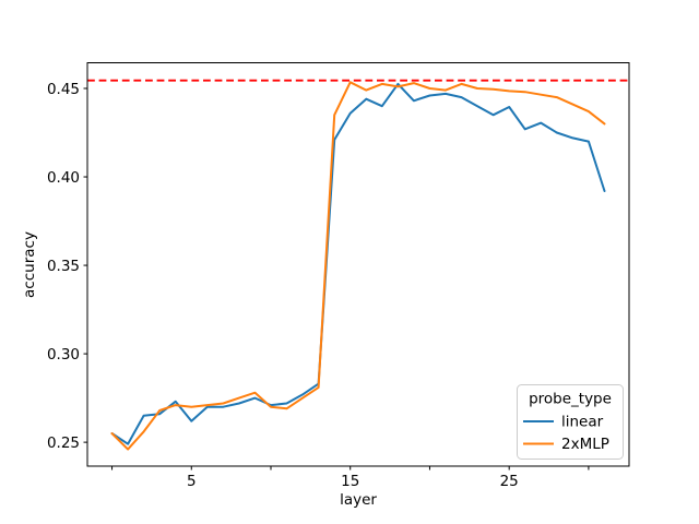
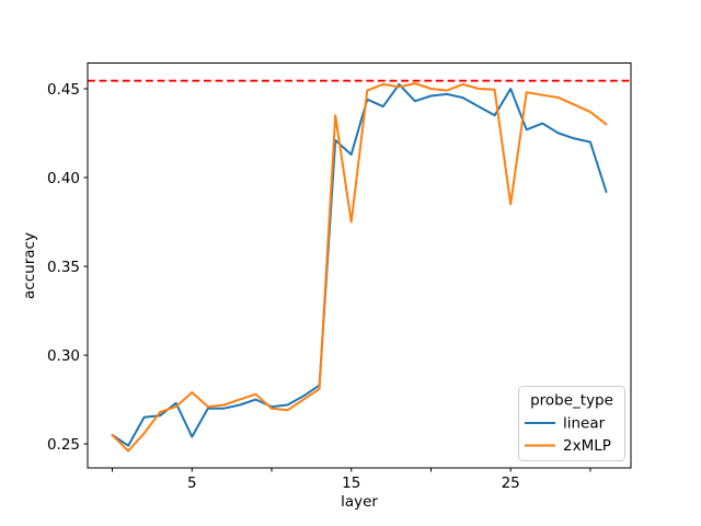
linear/5: 0.262 -> 0.254
2xMLP/5: 0.270 -> 0.279
linear/15: 0.436 -> 0.413
2xMLP/15: 0.454 -> 0.375
linear/25: 0.440 -> 0.450
2xMLP/25: 0.449 -> 0.385
